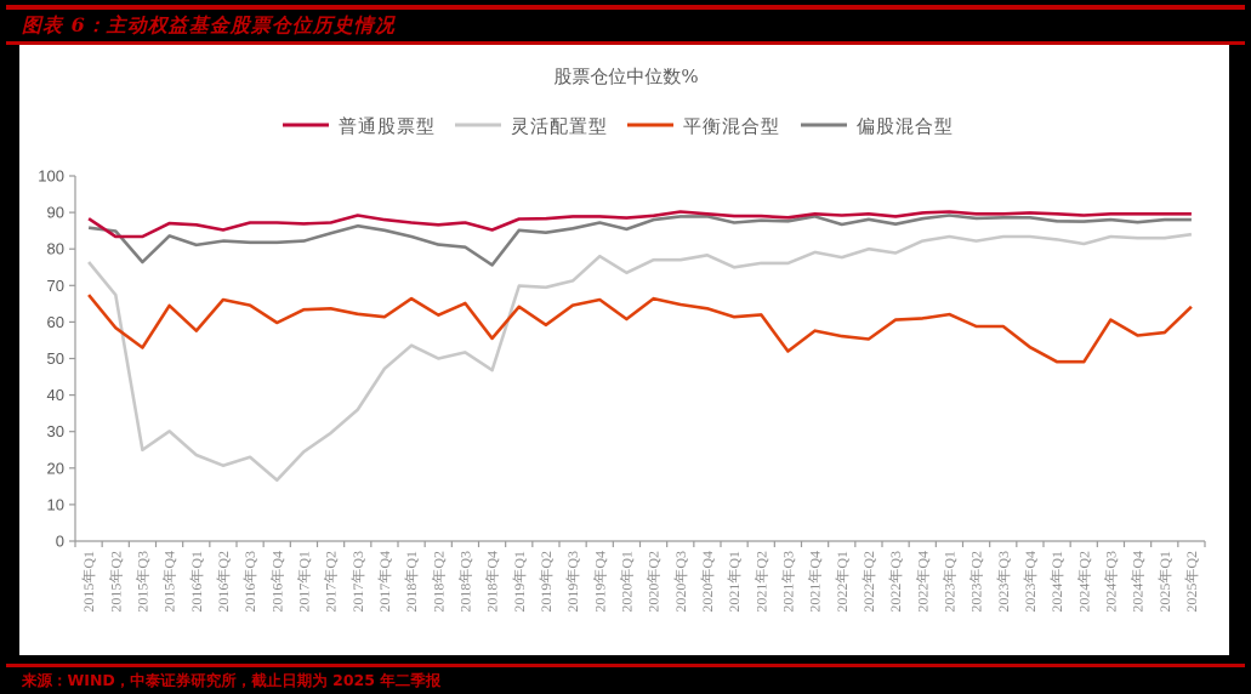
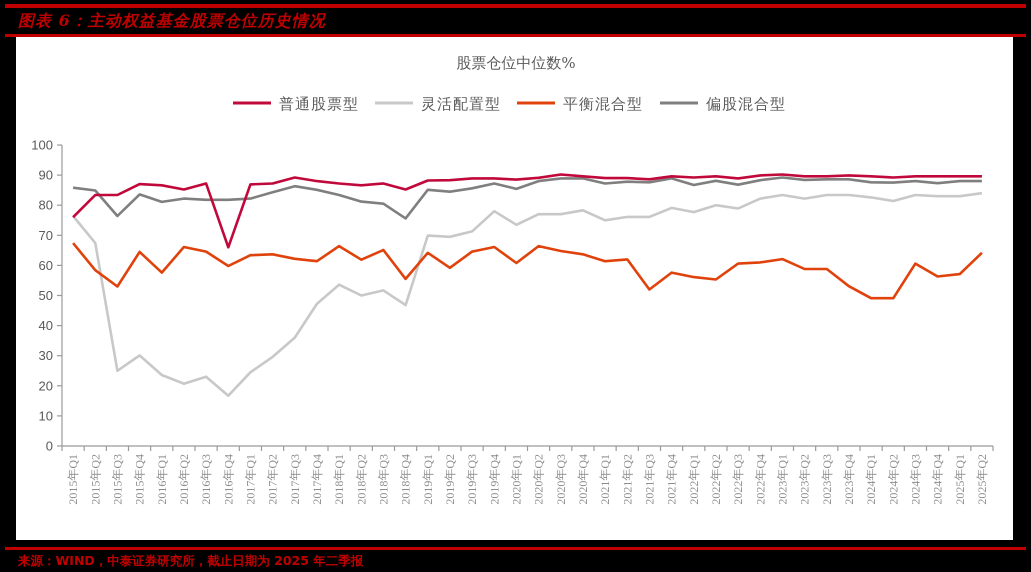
普通股票型/2015年Q1: 88 -> 76
普通股票型/2016年Q4: 87 -> 66
